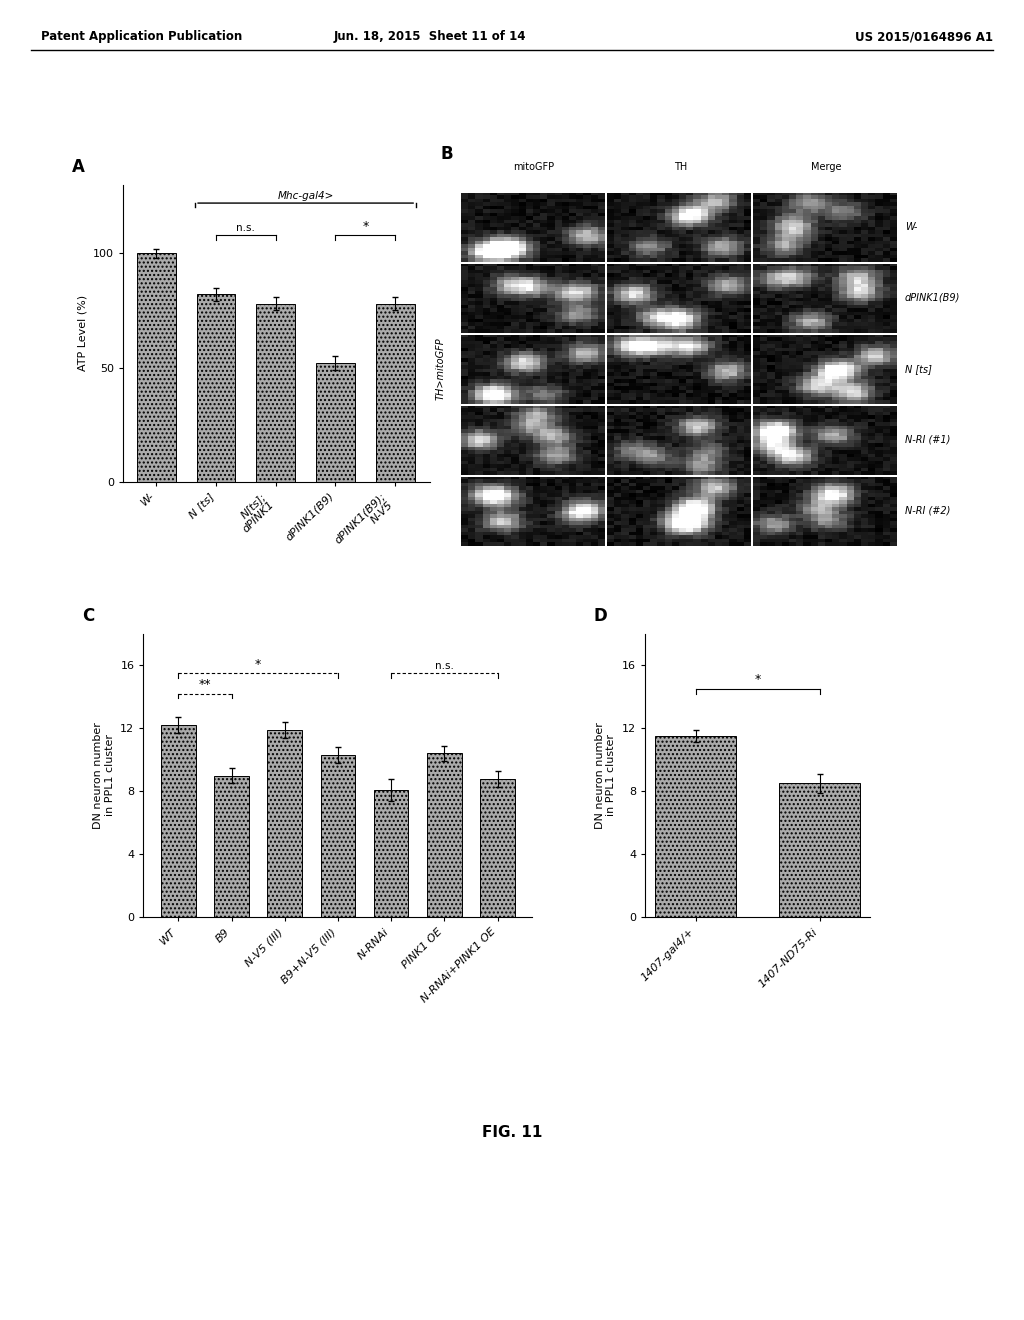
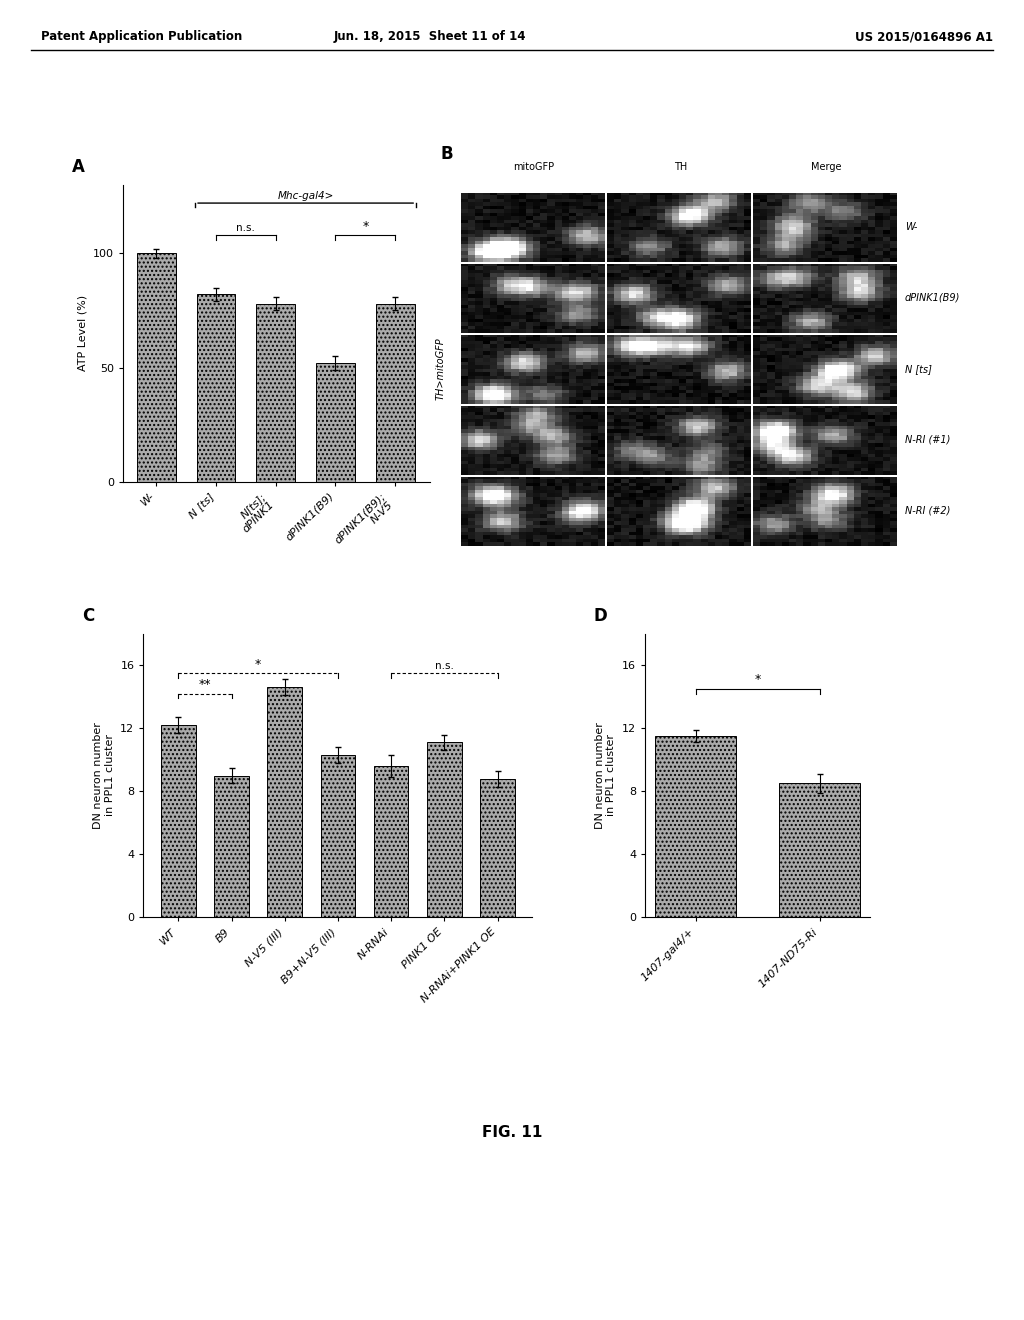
N-V5 (III): 11.9 -> 14.6
N-RNAi: 8.1 -> 9.6
PINK1 OE: 10.4 -> 11.1
